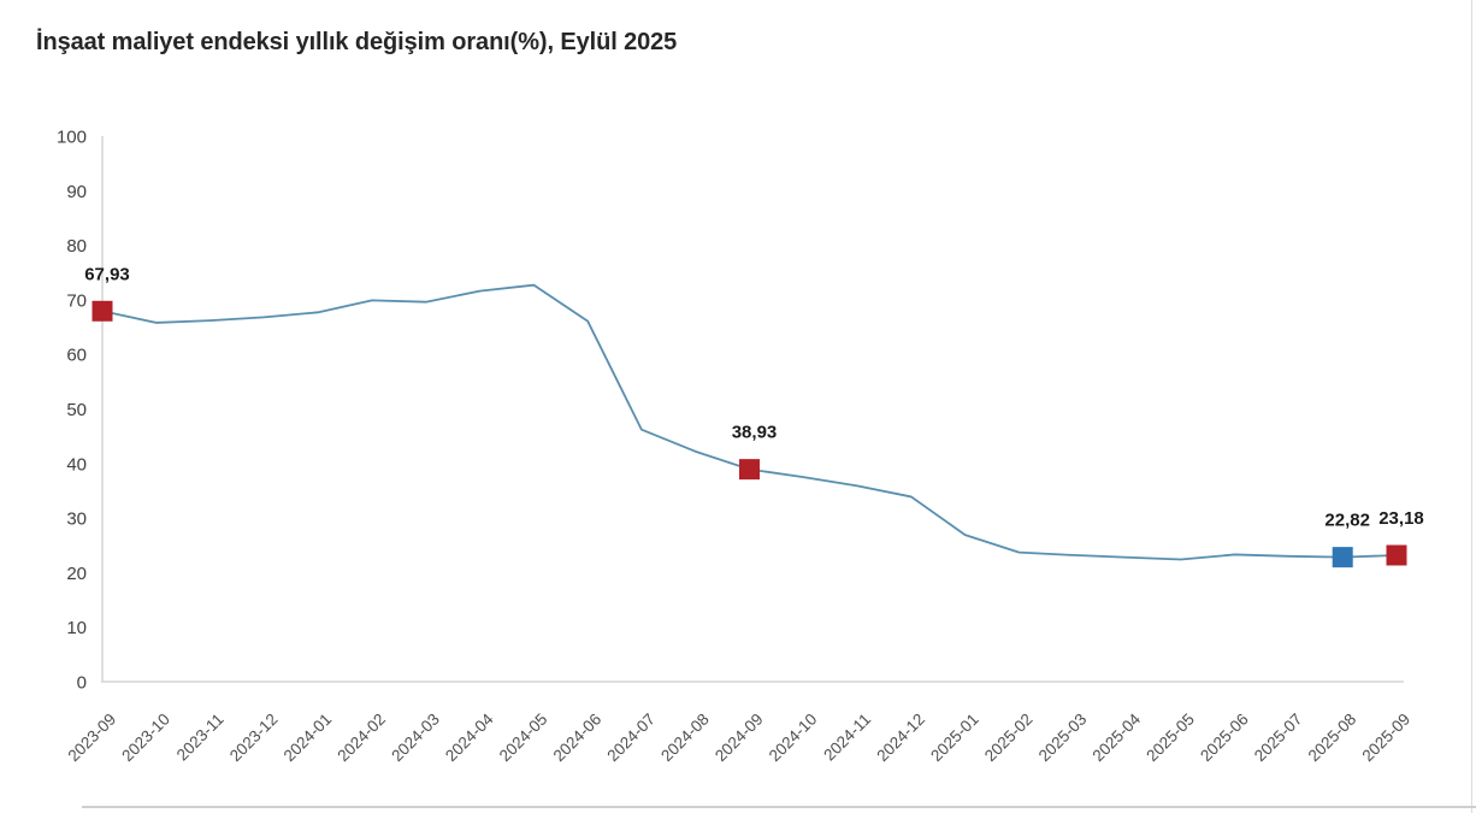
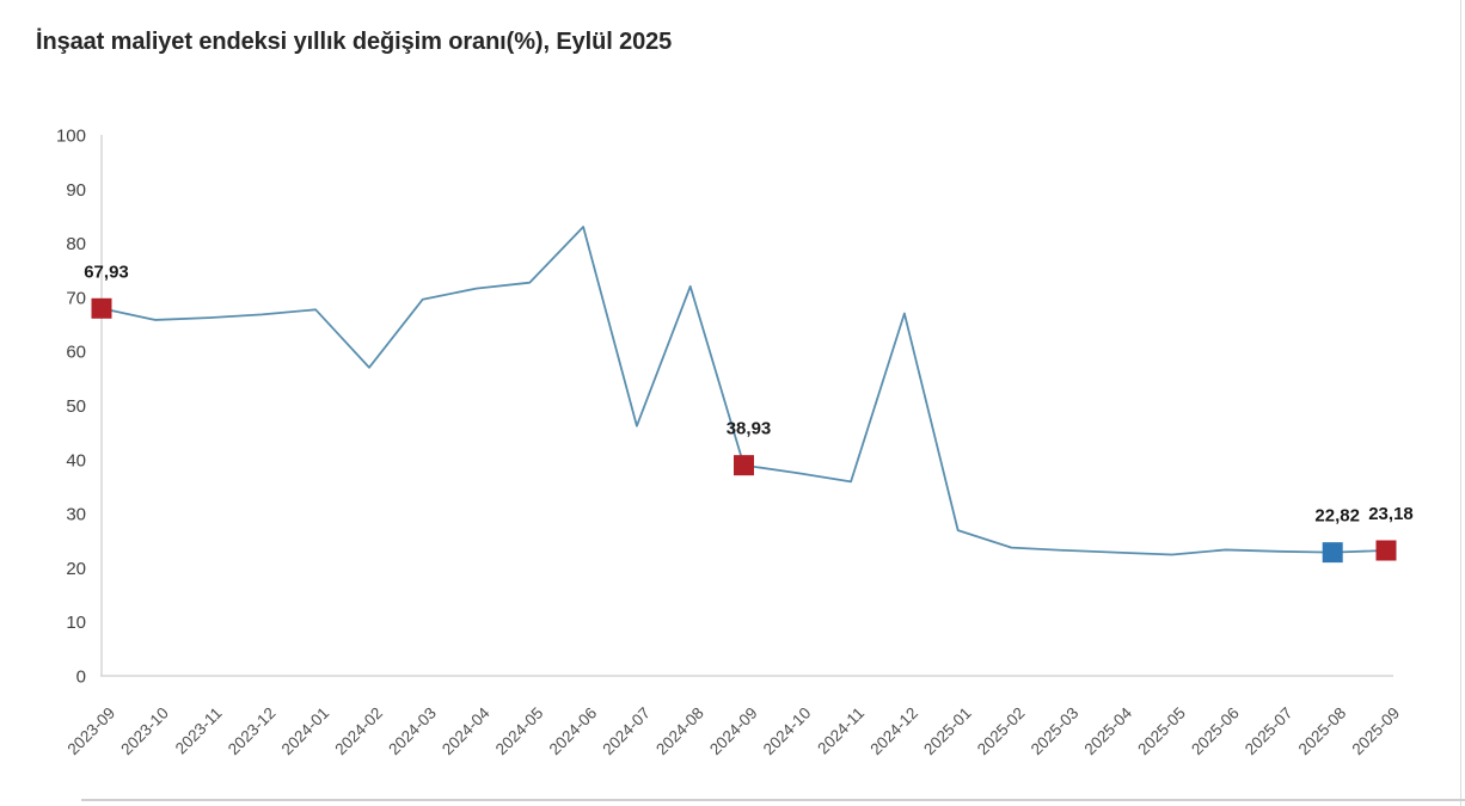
2024-02: 70 -> 57
2024-06: 66 -> 83
2024-08: 42 -> 72
2024-12: 34 -> 67
